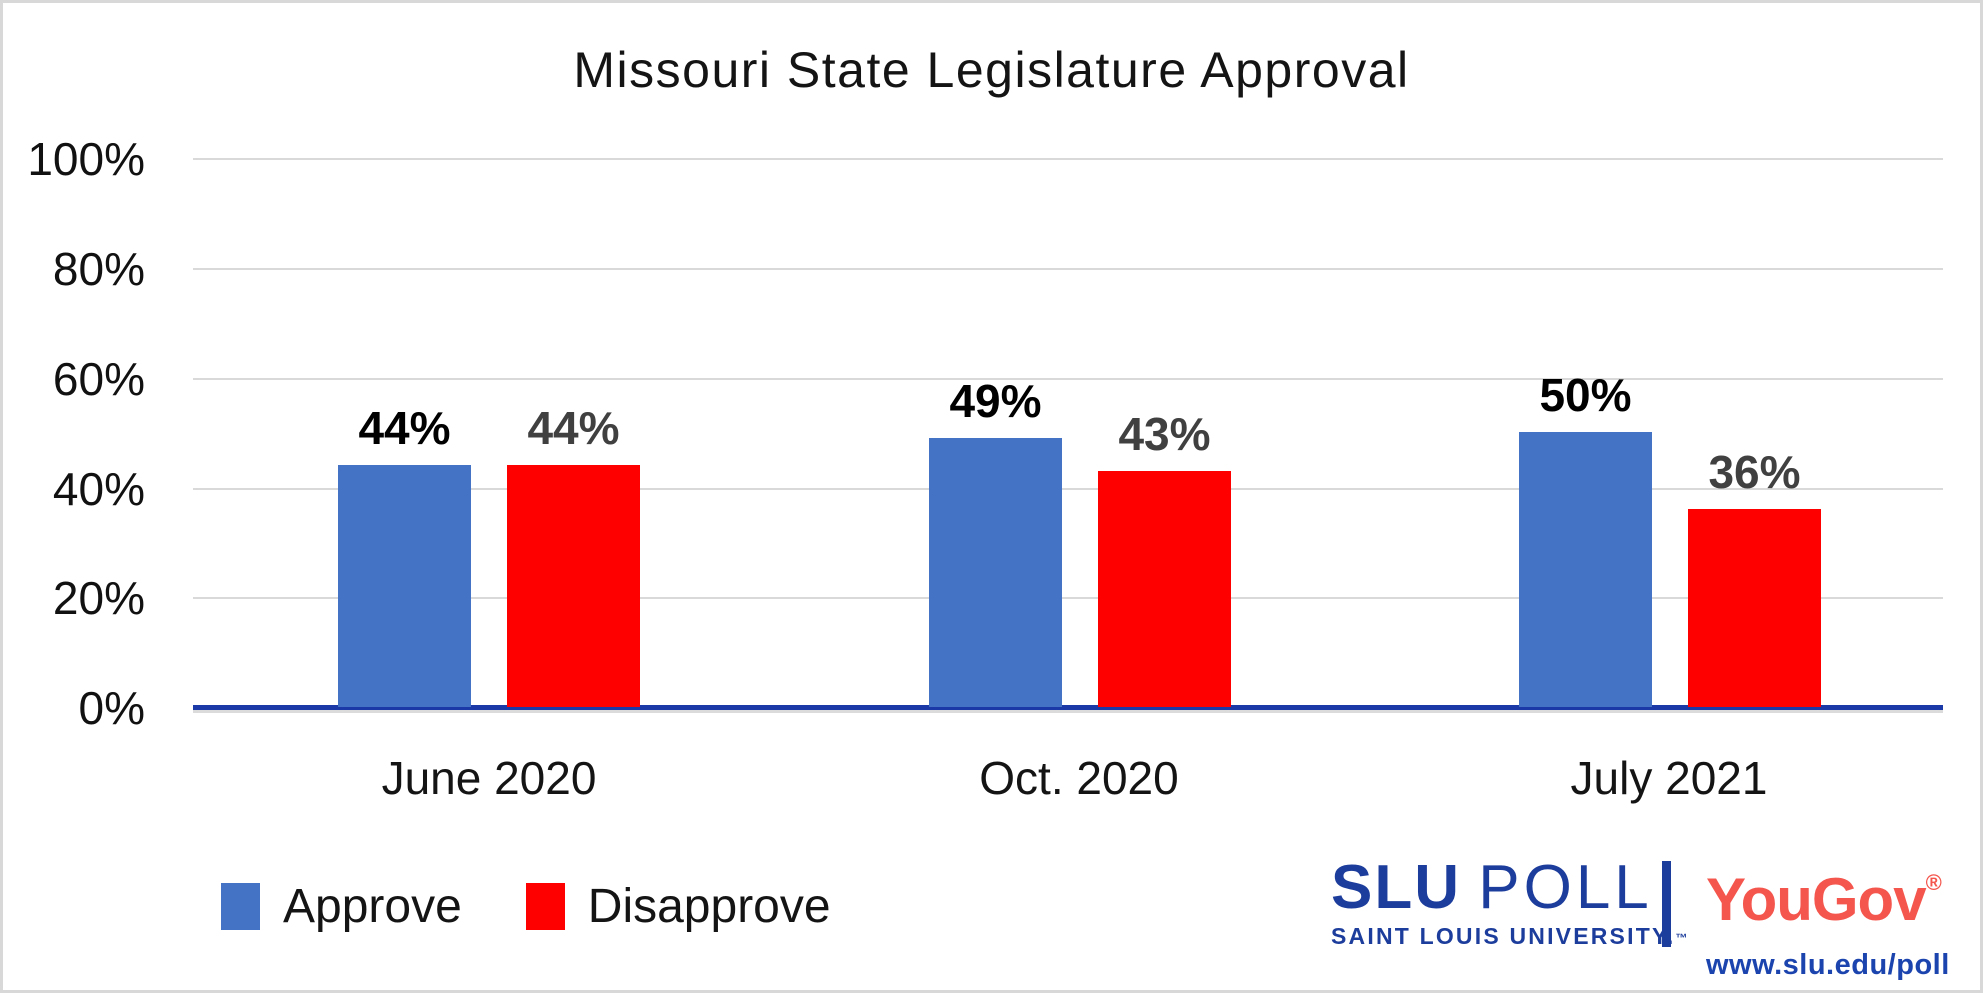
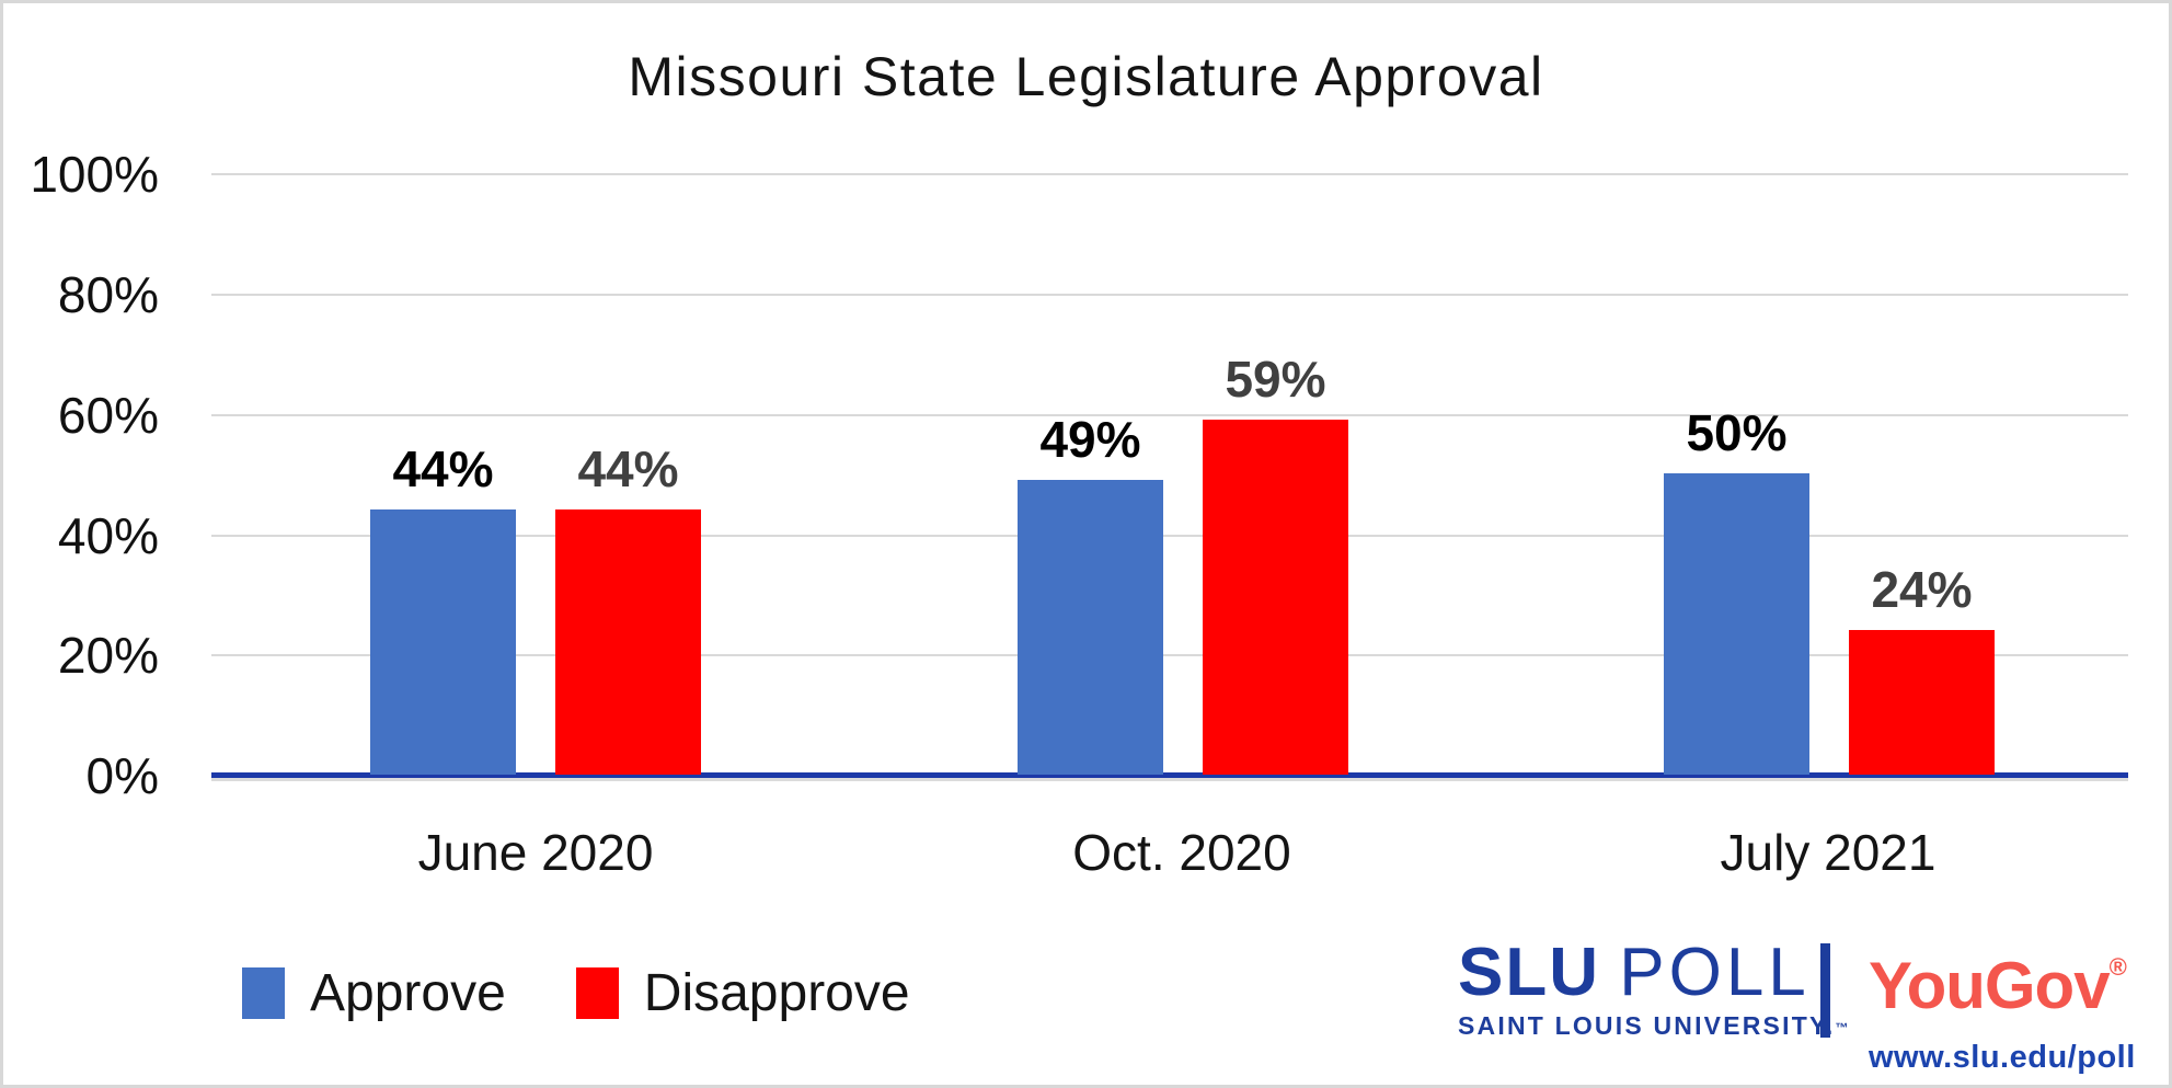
Disapprove/Oct. 2020: 43% -> 59%
Disapprove/July 2021: 36% -> 24%
